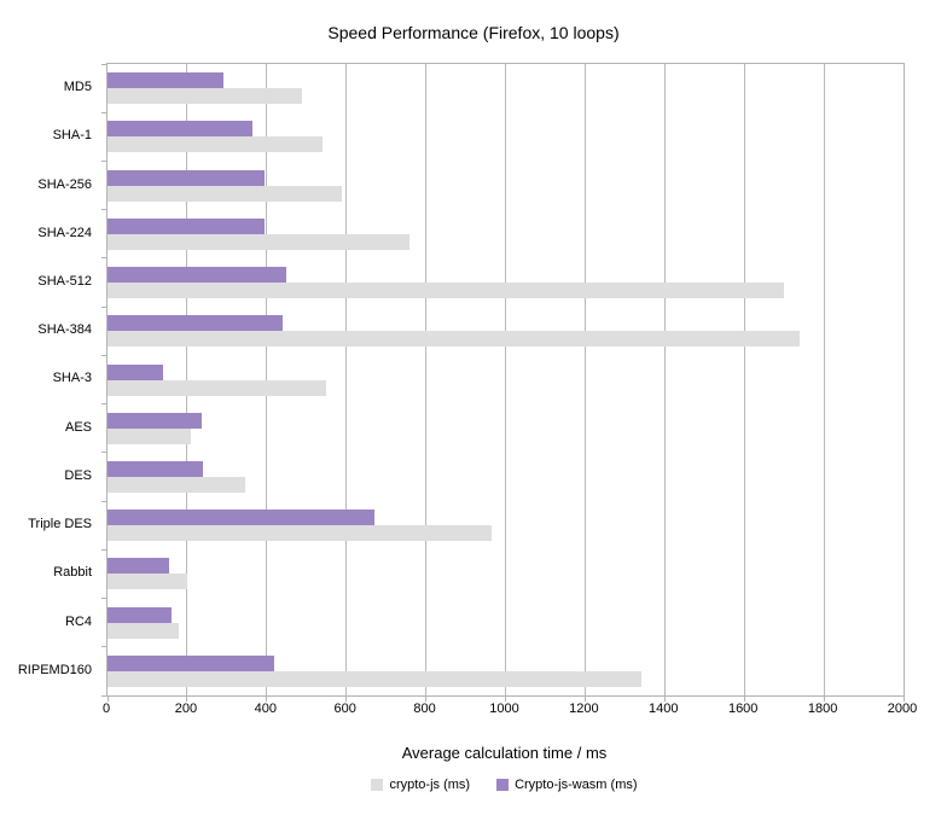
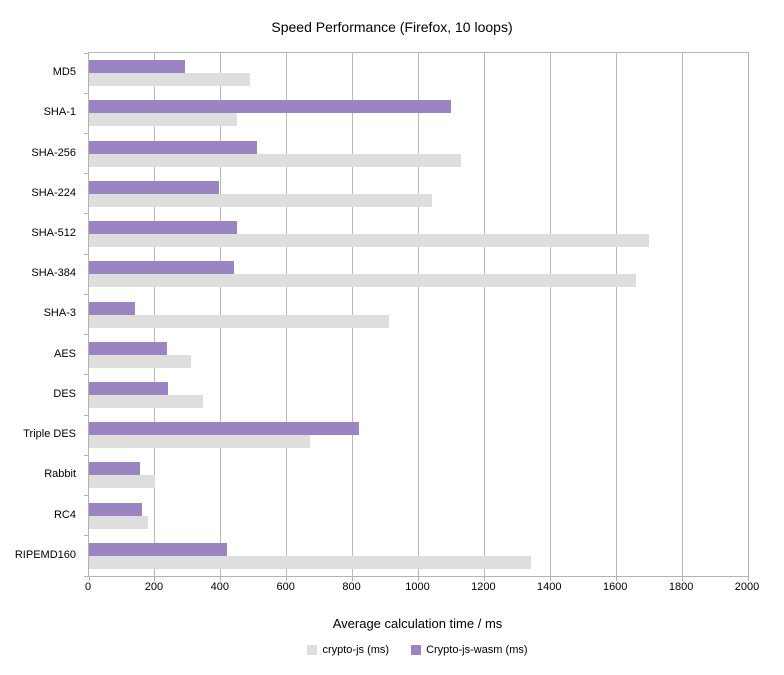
crypto-js (ms)/SHA-1: 540 -> 450
Crypto-js-wasm (ms)/SHA-1: 360 -> 1100
crypto-js (ms)/SHA-256: 590 -> 1130
Crypto-js-wasm (ms)/SHA-256: 400 -> 510
crypto-js (ms)/SHA-224: 760 -> 1040
crypto-js (ms)/SHA-384: 1740 -> 1660
crypto-js (ms)/SHA-3: 550 -> 910
crypto-js (ms)/AES: 210 -> 310
crypto-js (ms)/Triple DES: 960 -> 670
Crypto-js-wasm (ms)/Triple DES: 670 -> 820
